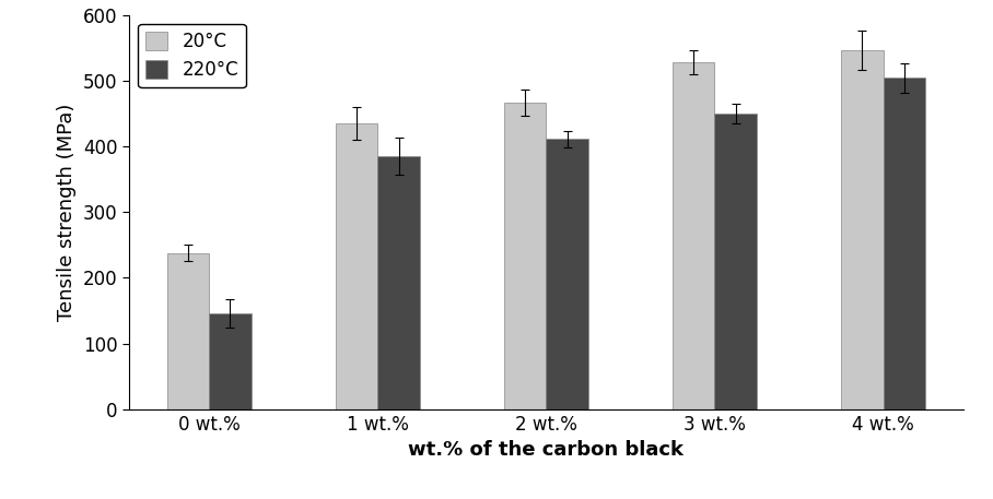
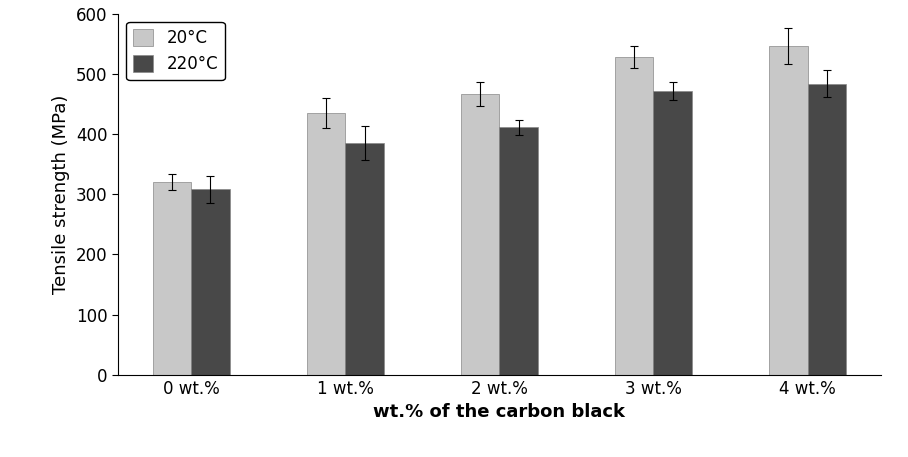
20°C/0 wt.%: 238 -> 320
220°C/0 wt.%: 146 -> 308
220°C/3 wt.%: 450 -> 472
220°C/4 wt.%: 504 -> 484
